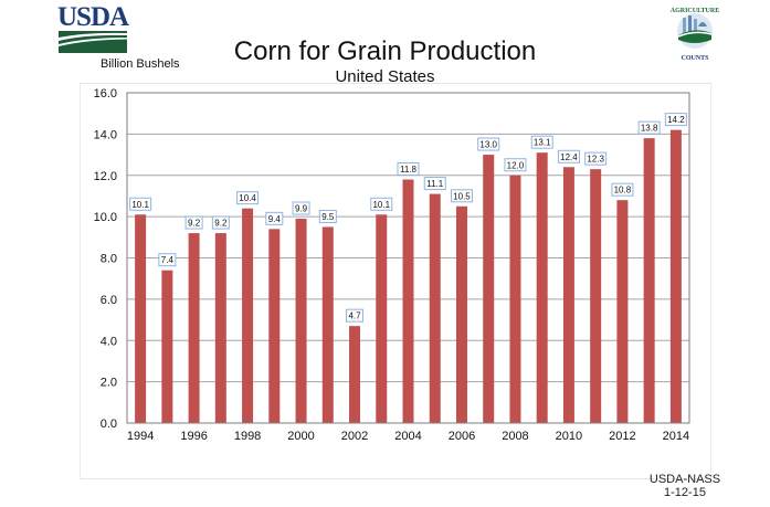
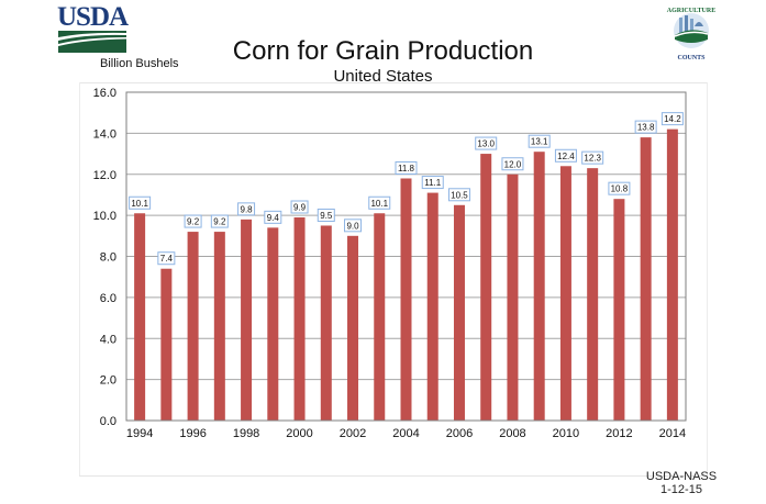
1998: 10.4 -> 9.8
2002: 4.7 -> 9.0
